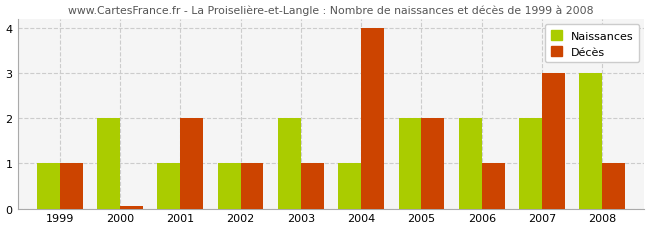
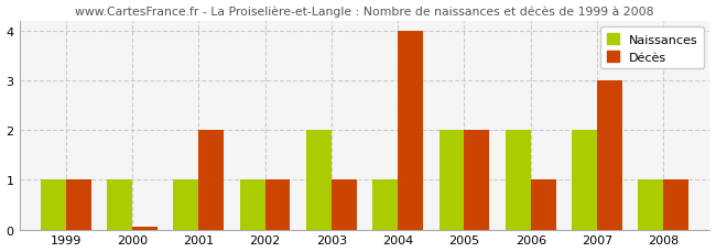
Naissances/2000: 2 -> 1
Naissances/2008: 3 -> 1
